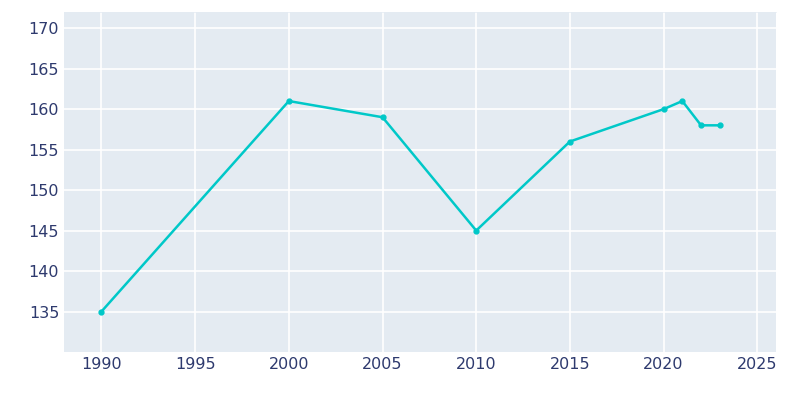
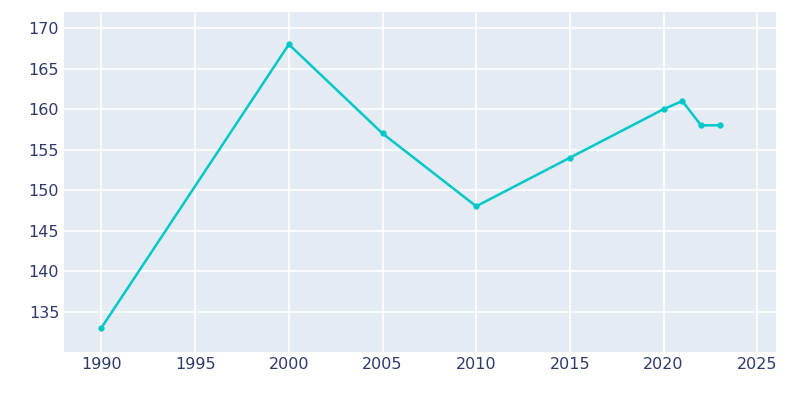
1990: 135 -> 133
2000: 161 -> 168
2005: 159 -> 157
2010: 145 -> 148
2015: 156 -> 154
